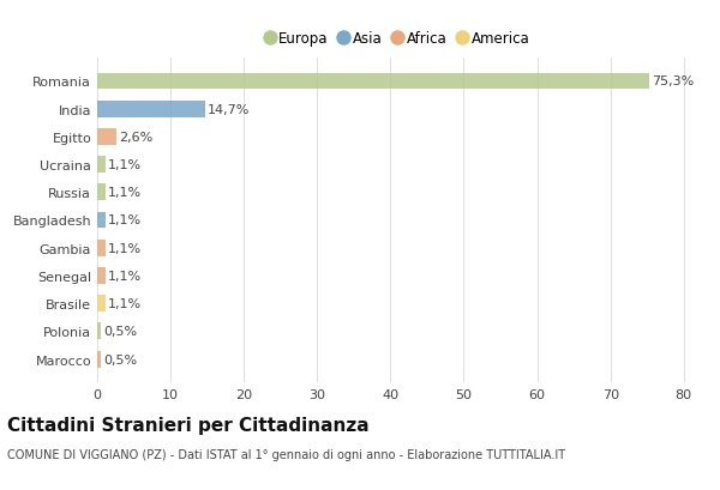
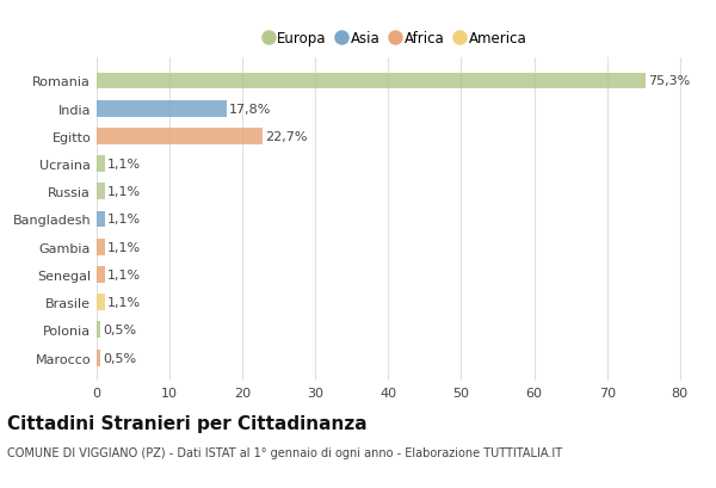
India: 14,7% -> 17,8%
Egitto: 2,6% -> 22,7%
